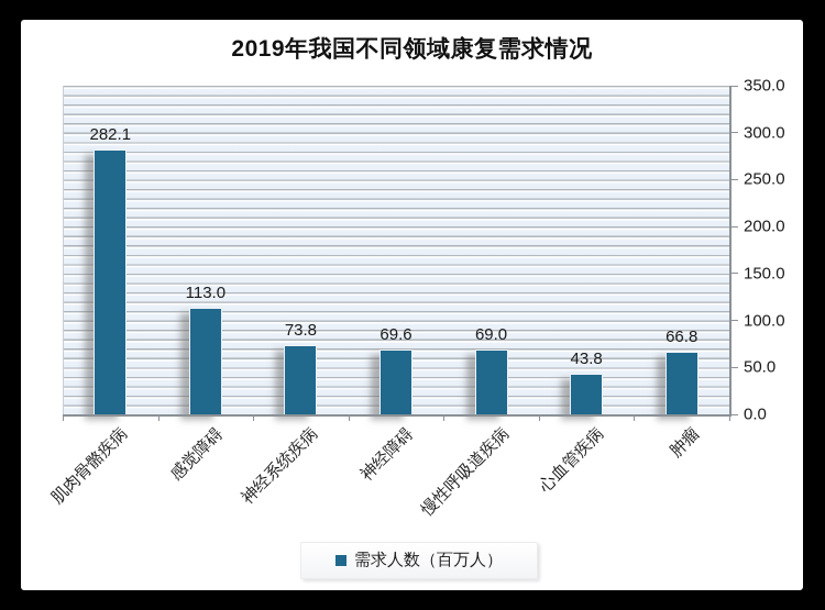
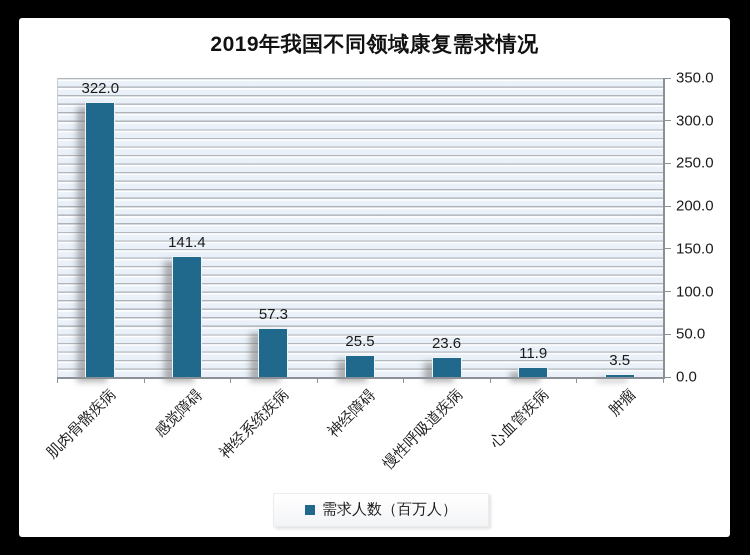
肌肉骨骼疾病: 282.1 -> 322.0
感觉障碍: 113.0 -> 141.4
神经系统疾病: 73.8 -> 57.3
神经障碍: 69.6 -> 25.5
慢性呼吸道疾病: 69.0 -> 23.6
心血管疾病: 43.8 -> 11.9
肿瘤: 66.8 -> 3.5
